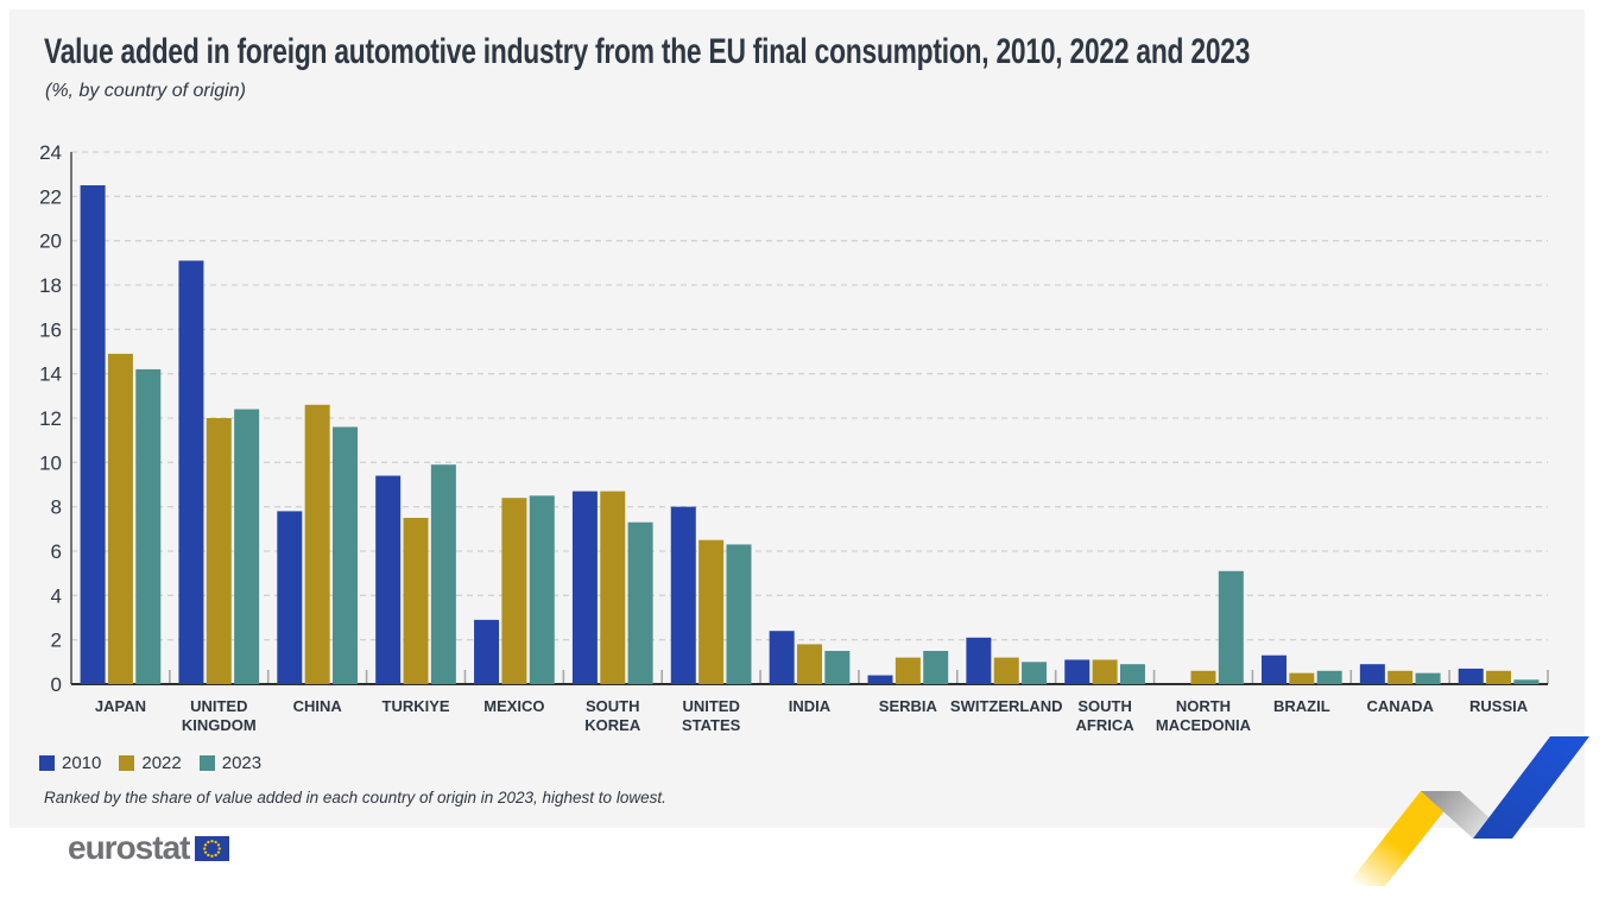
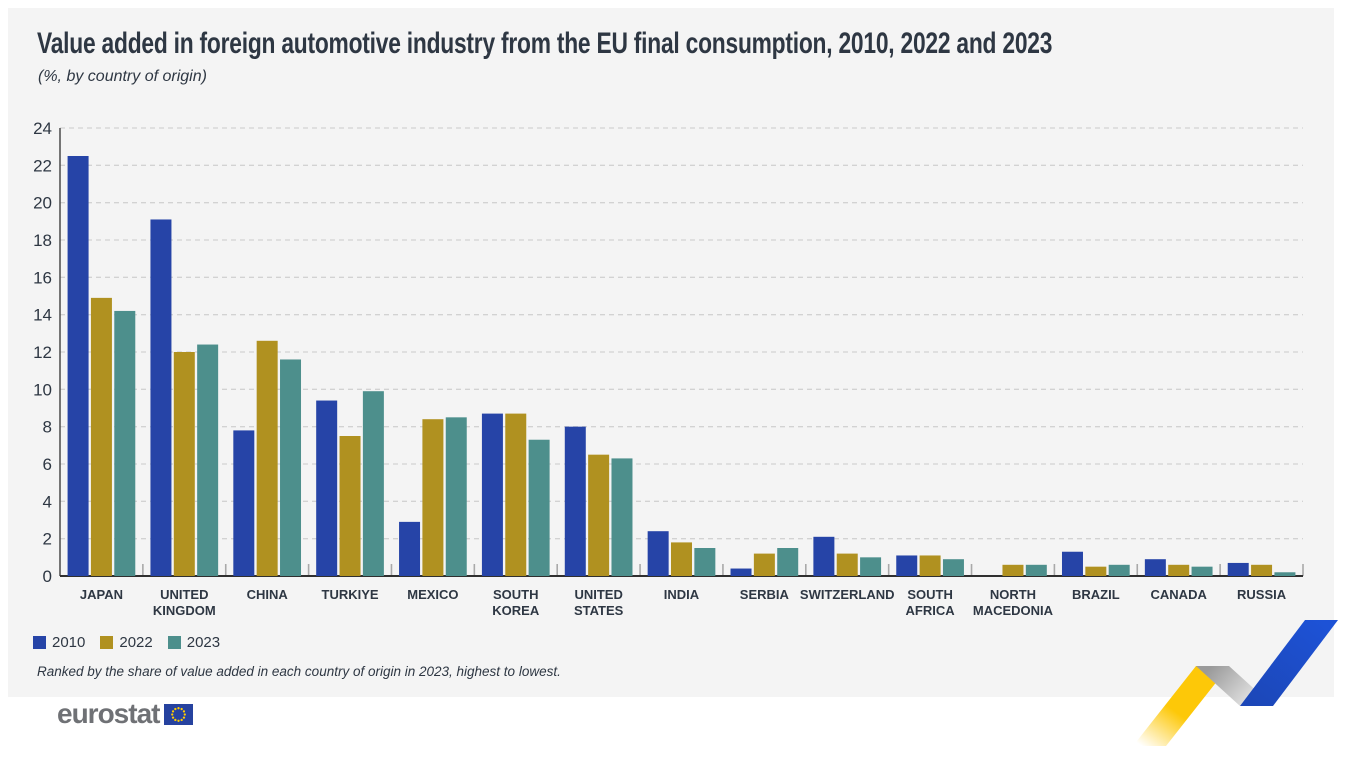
2023/NORTH MACEDONIA: 5.1 -> 0.6
